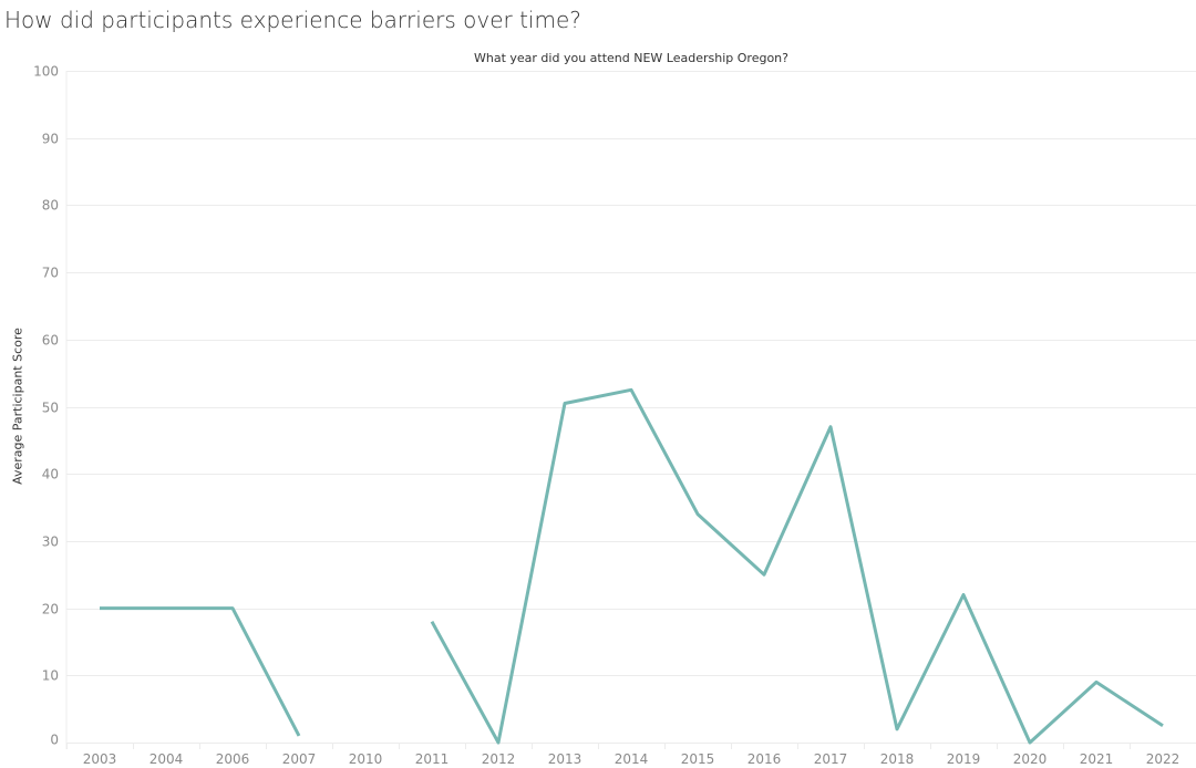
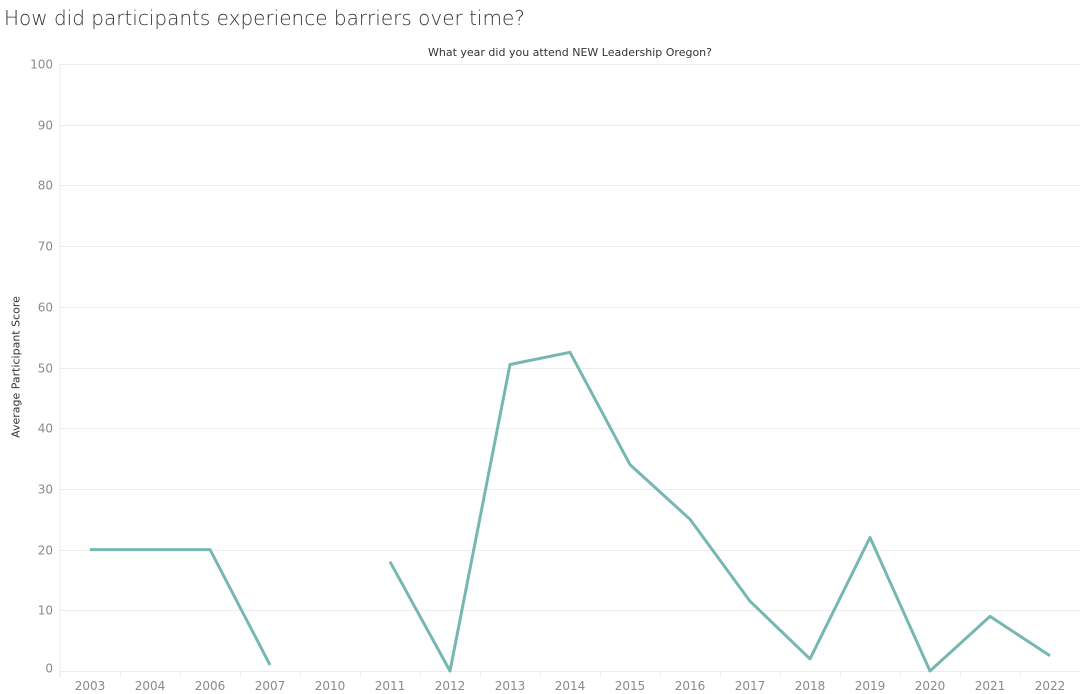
2017: 47 -> 12
